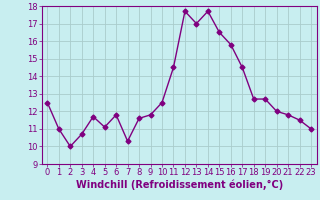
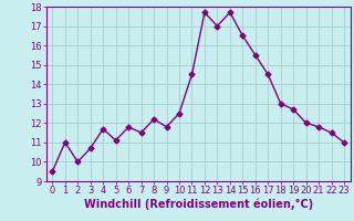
0: 12.5 -> 9.5
7: 10.3 -> 11.5
8: 11.6 -> 12.2
16: 15.8 -> 15.5
18: 12.7 -> 13.0
